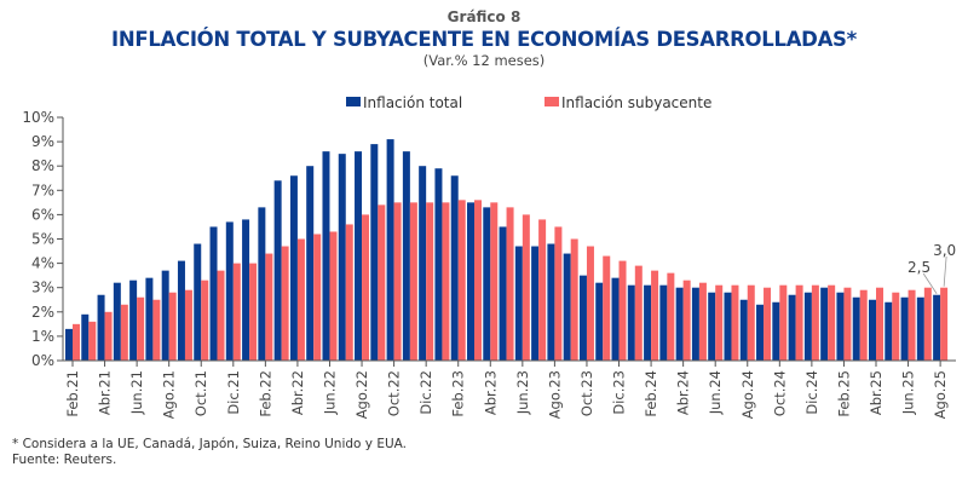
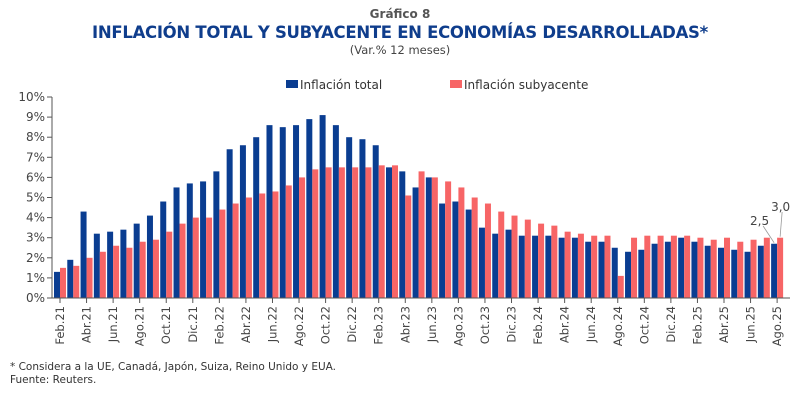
Inflación total/Abr.21: 2.7% -> 4.3%
Inflación subyacente/Abr.23: 6.5% -> 5.1%
Inflación total/Jun.23: 4.7% -> 6.0%
Inflación subyacente/Ago.24: 3.1% -> 1.1%
Inflación total/Jun.25: 2.6% -> 2.3%
